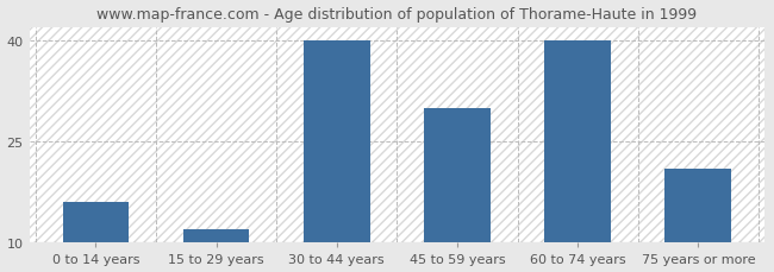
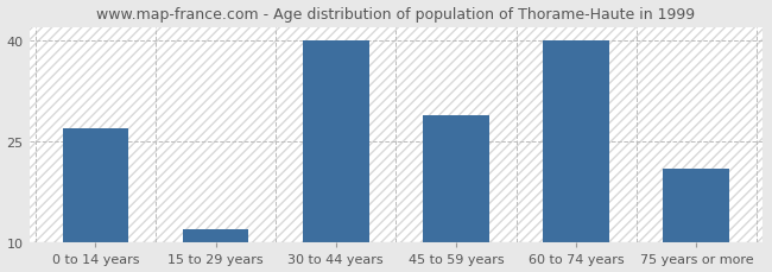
0 to 14 years: 16 -> 27
45 to 59 years: 30 -> 29
